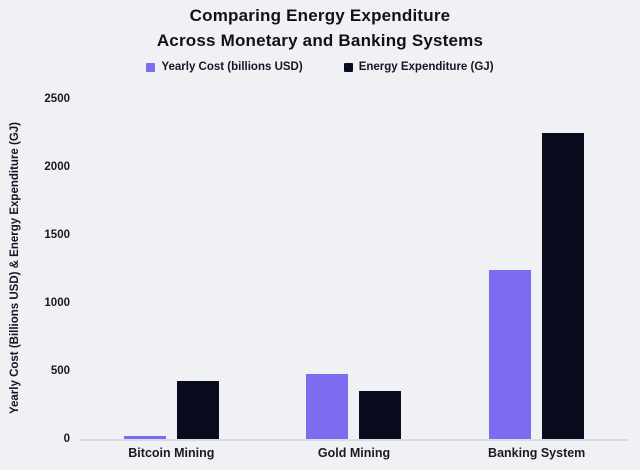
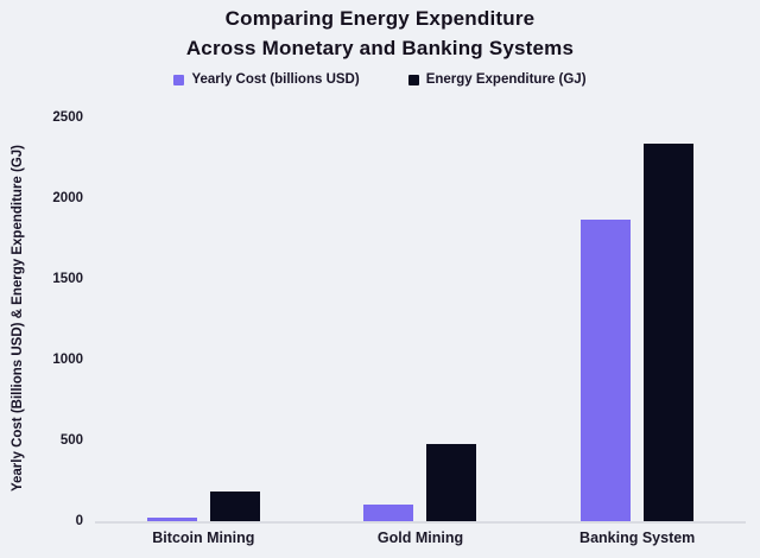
Energy Expenditure (GJ)/Bitcoin Mining: 430 -> 180
Yearly Cost (billions USD)/Gold Mining: 480 -> 100
Energy Expenditure (GJ)/Gold Mining: 350 -> 480
Yearly Cost (billions USD)/Banking System: 1240 -> 1870
Energy Expenditure (GJ)/Banking System: 2250 -> 2340
